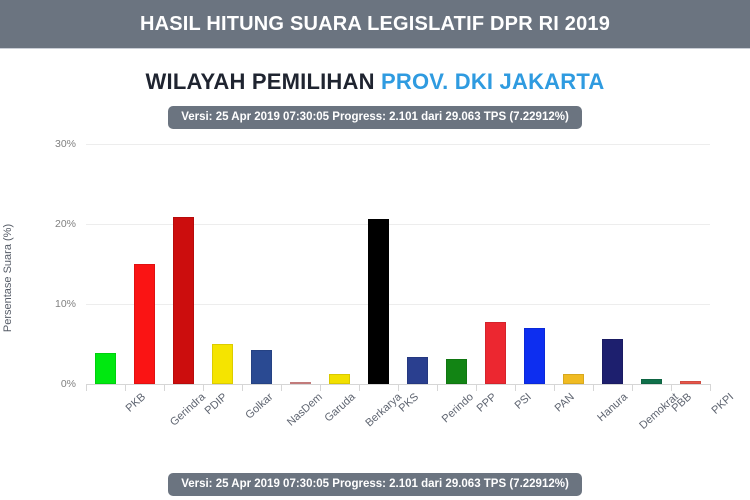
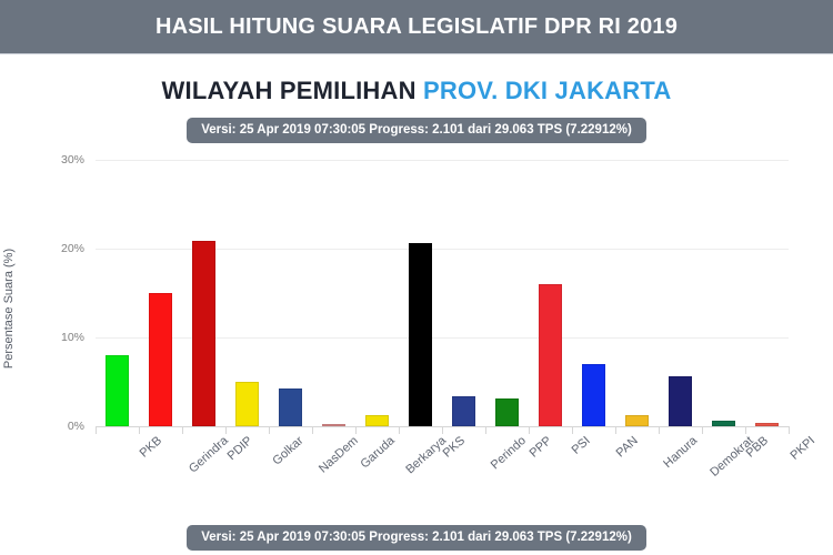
PKB: 4% -> 8%
PSI: 8% -> 16%
